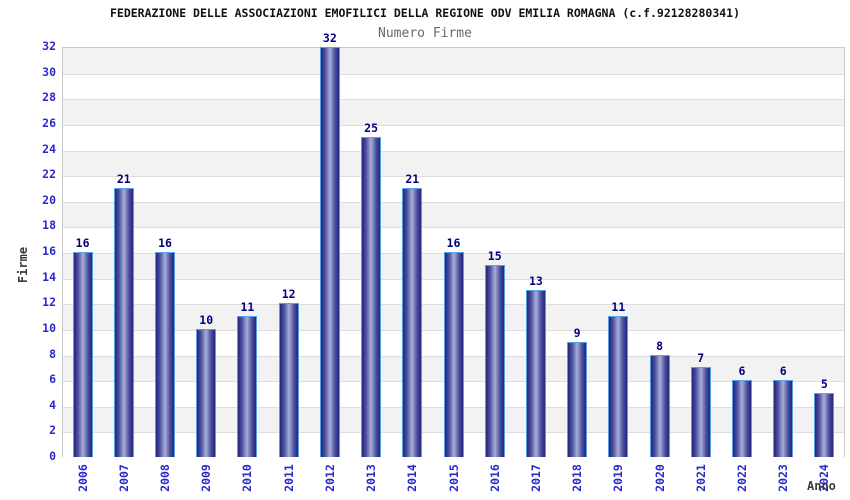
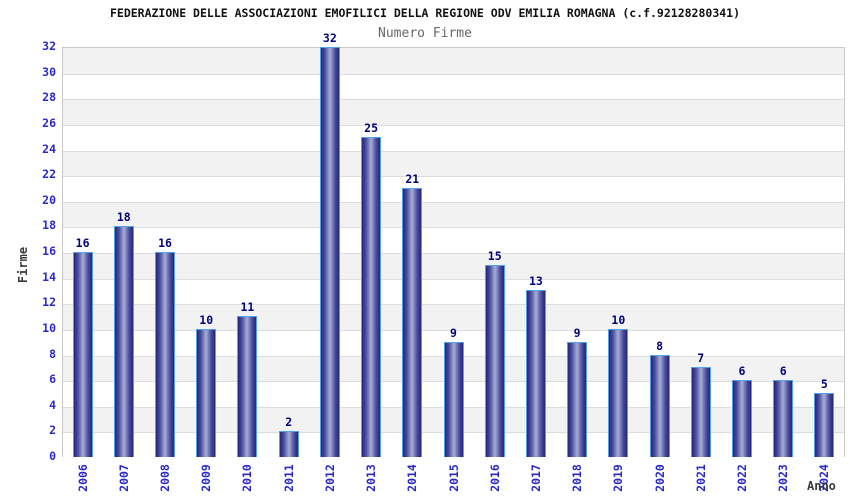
2007: 21 -> 18
2011: 12 -> 2
2015: 16 -> 9
2019: 11 -> 10
